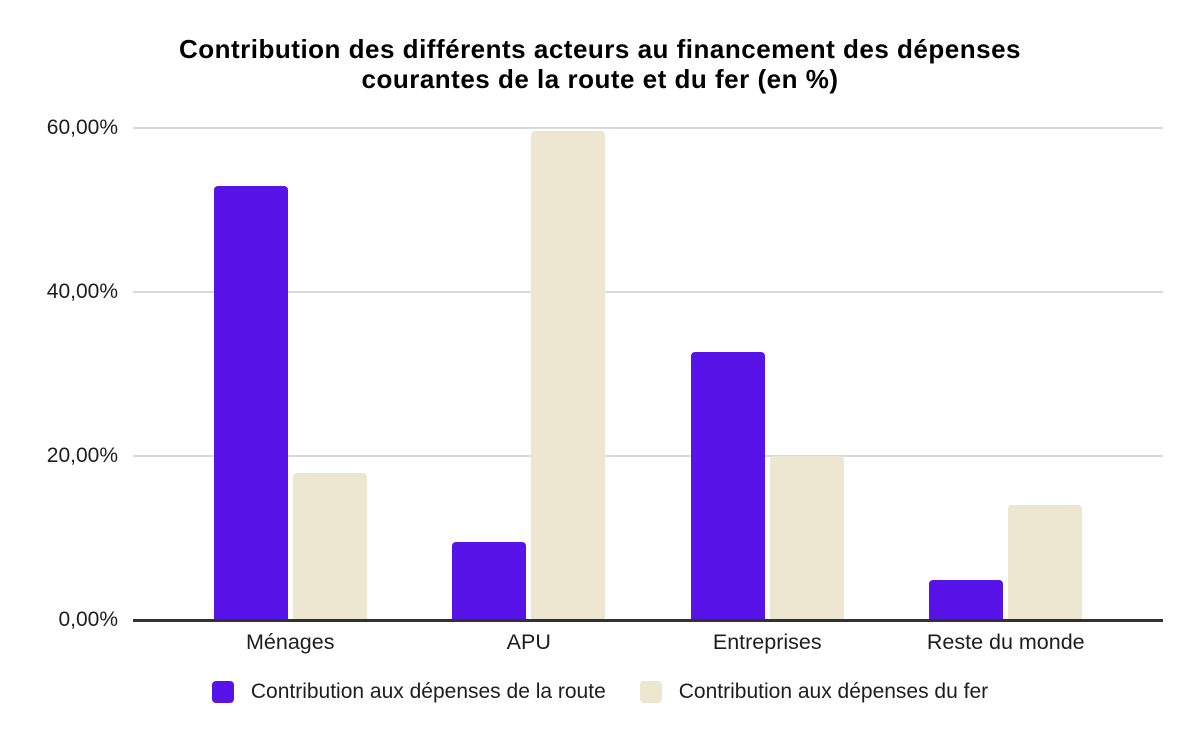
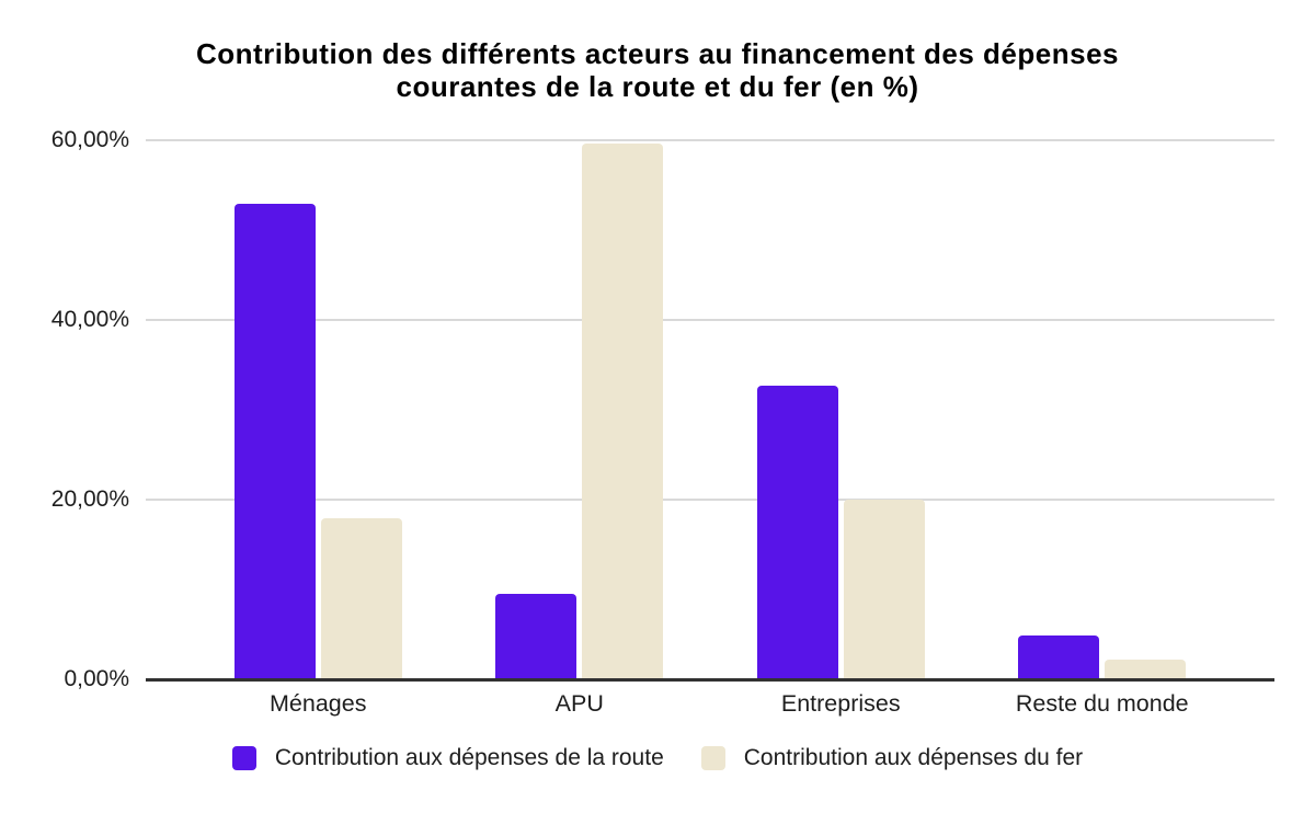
Contribution aux dépenses du fer/Reste du monde: 14% -> 2%
